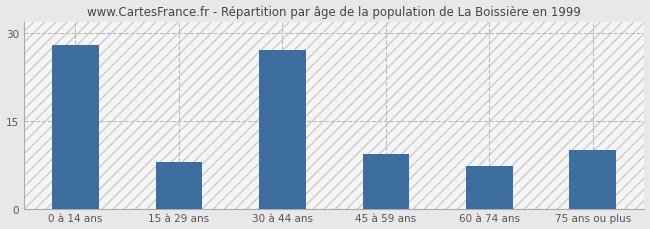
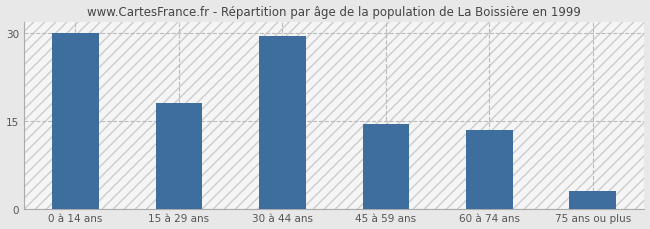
0 à 14 ans: 28.0 -> 30.0
15 à 29 ans: 8.0 -> 18.0
30 à 44 ans: 27.2 -> 29.5
45 à 59 ans: 9.4 -> 14.5
60 à 74 ans: 7.2 -> 13.5
75 ans ou plus: 10.0 -> 3.0
